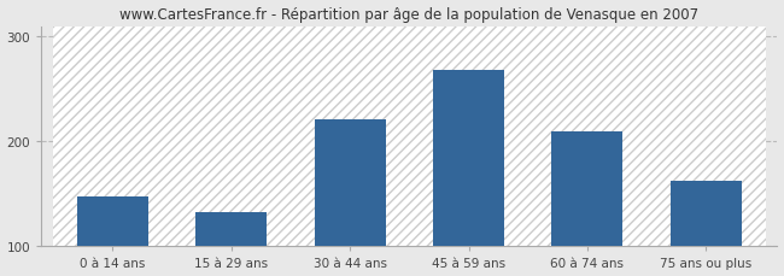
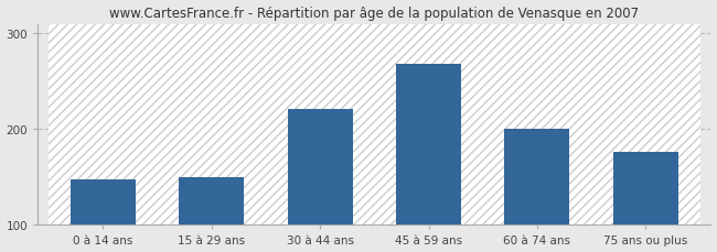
15 à 29 ans: 133 -> 150
60 à 74 ans: 210 -> 200
75 ans ou plus: 163 -> 176
